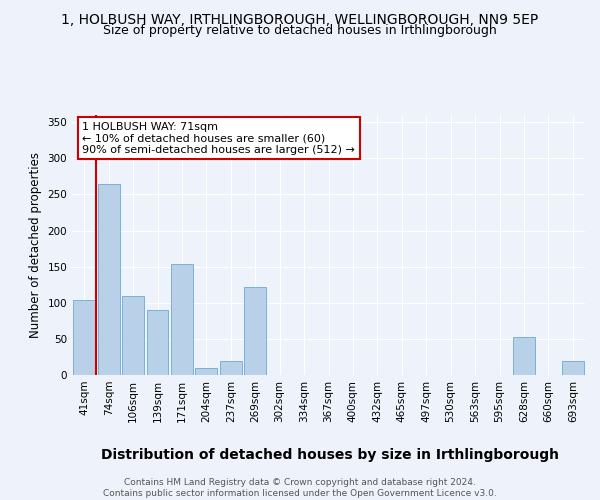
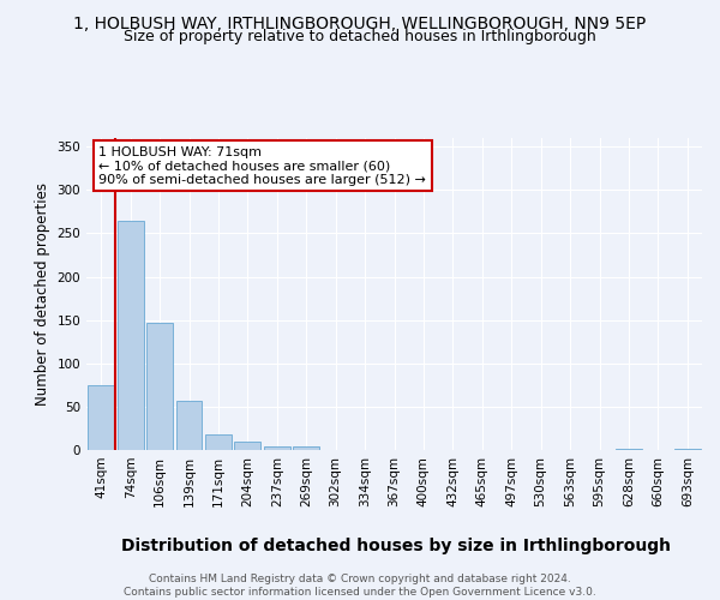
41sqm: 104 -> 75
106sqm: 110 -> 147
139sqm: 90 -> 57
171sqm: 154 -> 18
237sqm: 20 -> 4
269sqm: 122 -> 4
628sqm: 52 -> 2
693sqm: 20 -> 2
